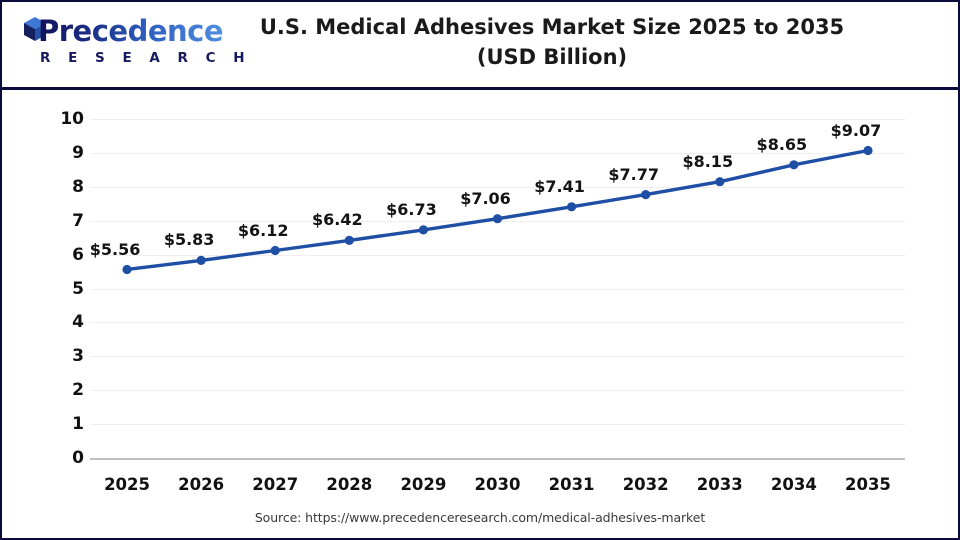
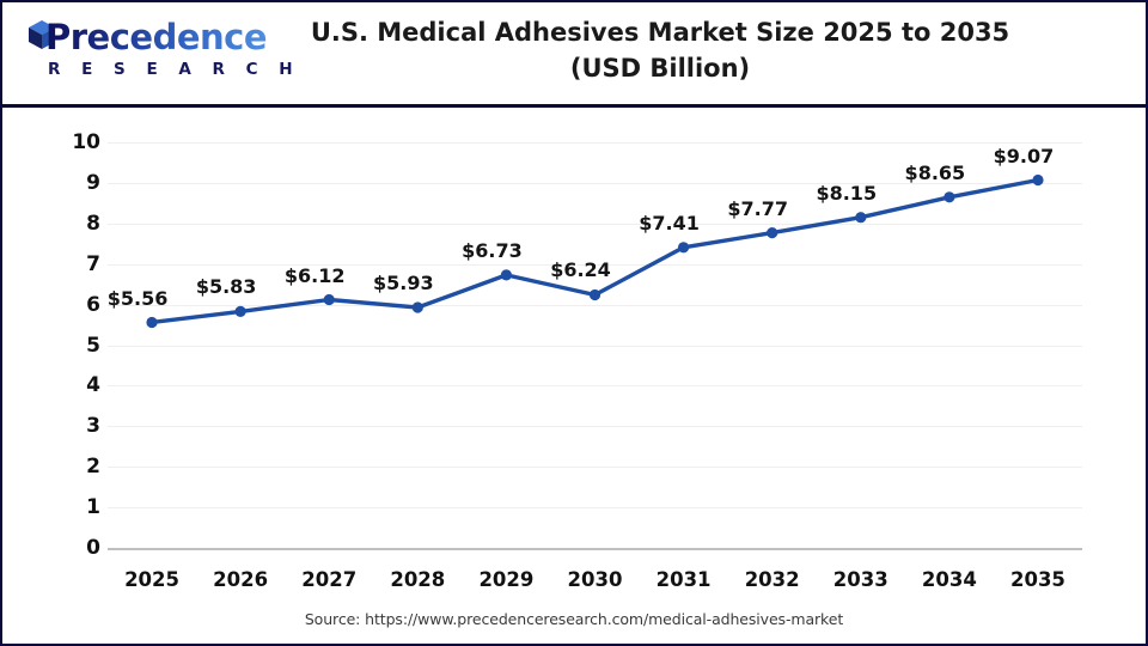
2028: $6.42 -> $5.93
2030: $7.06 -> $6.24
